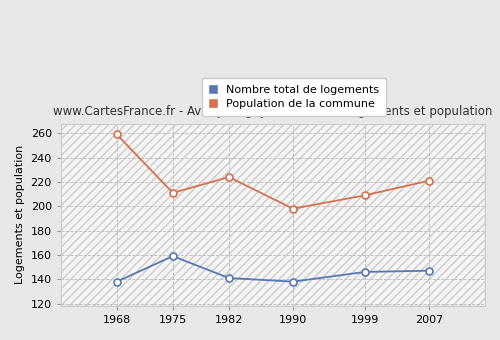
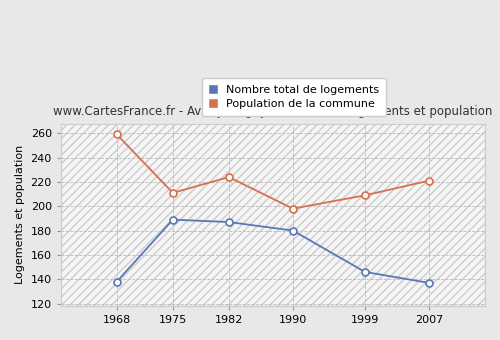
Nombre total de logements/1975: 159 -> 189
Nombre total de logements/1982: 141 -> 187
Nombre total de logements/1990: 138 -> 180
Nombre total de logements/2007: 147 -> 137
